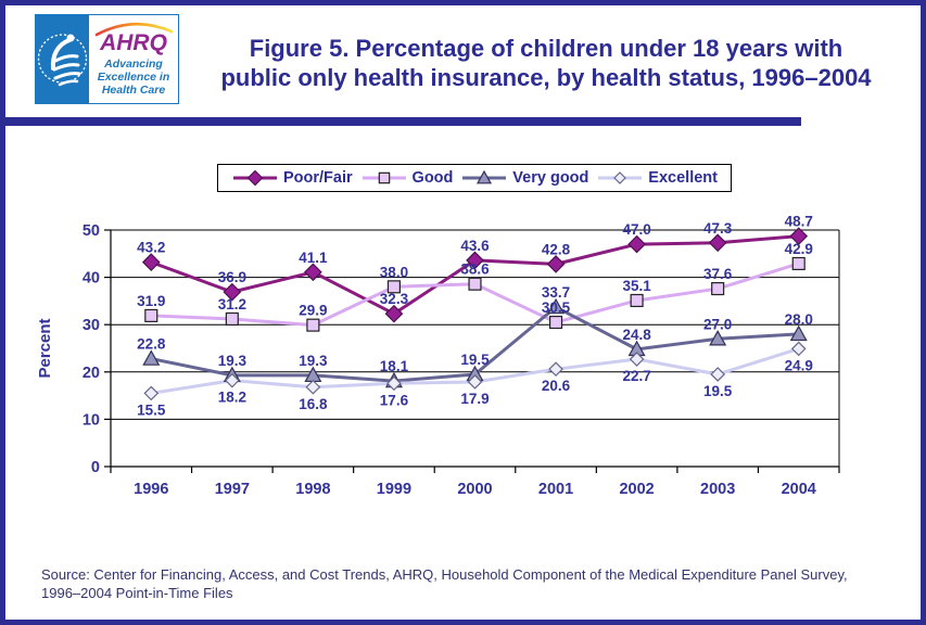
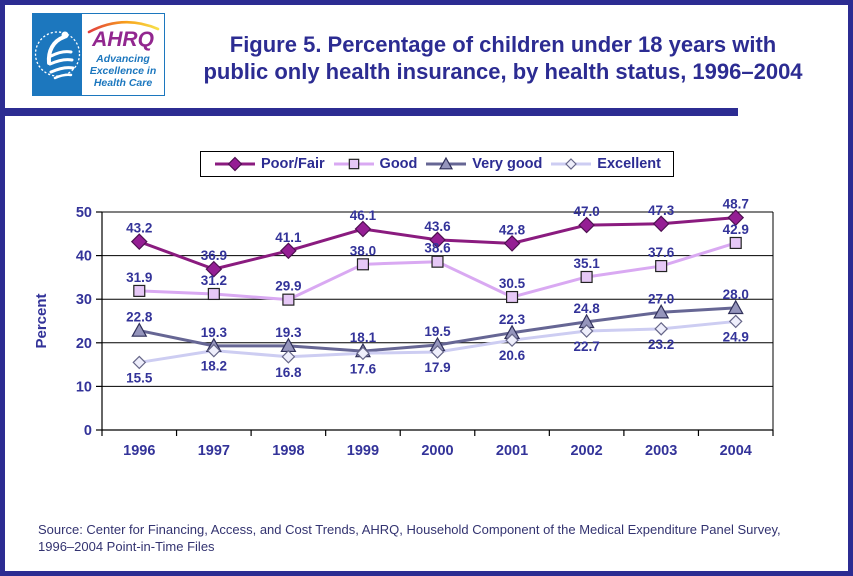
Poor/Fair/1999: 32.3 -> 46.1
Very good/2001: 33.7 -> 22.3
Excellent/2003: 19.5 -> 23.2
